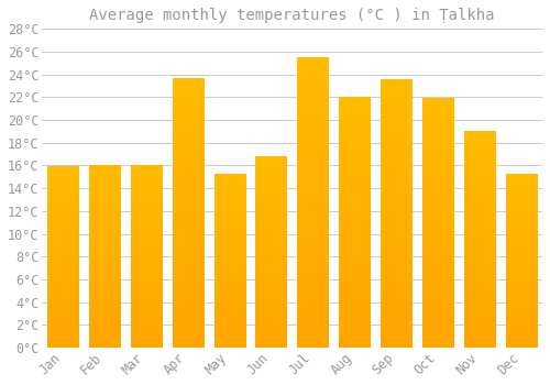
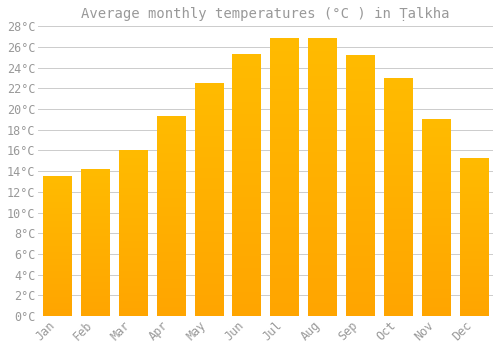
Jan: 15.9°C -> 13.5°C
Feb: 16.0°C -> 14.2°C
Apr: 23.6°C -> 19.3°C
May: 15.2°C -> 22.5°C
Jun: 16.8°C -> 25.3°C
Jul: 25.5°C -> 26.8°C
Aug: 22.0°C -> 26.8°C
Sep: 23.5°C -> 25.2°C
Oct: 21.9°C -> 23.0°C
